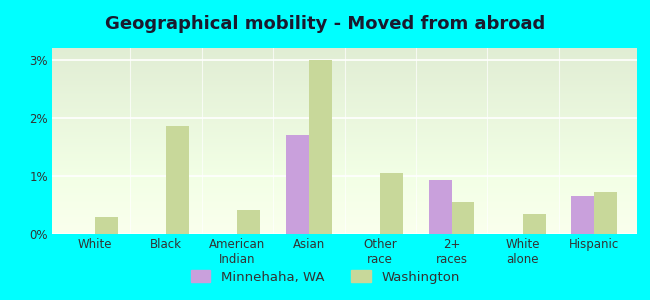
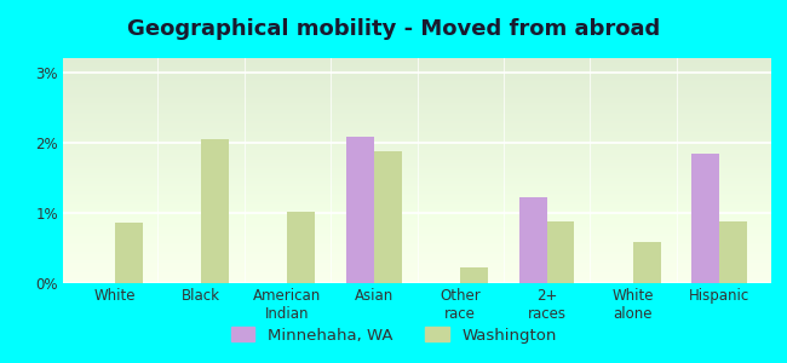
Washington/White: 0.30% -> 0.86%
Washington/Black: 1.85% -> 2.04%
Washington/American Indian: 0.42% -> 1.02%
Minnehaha, WA/Asian: 1.70% -> 2.08%
Washington/Asian: 3.00% -> 1.88%
Washington/Other race: 1.05% -> 0.22%
Minnehaha, WA/2+ races: 0.93% -> 1.22%
Washington/2+ races: 0.55% -> 0.88%
Washington/White alone: 0.35% -> 0.58%
Minnehaha, WA/Hispanic: 0.65% -> 1.84%
Washington/Hispanic: 0.73% -> 0.88%
